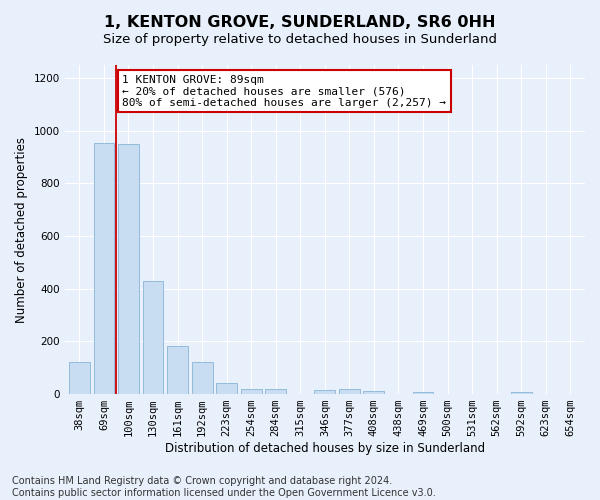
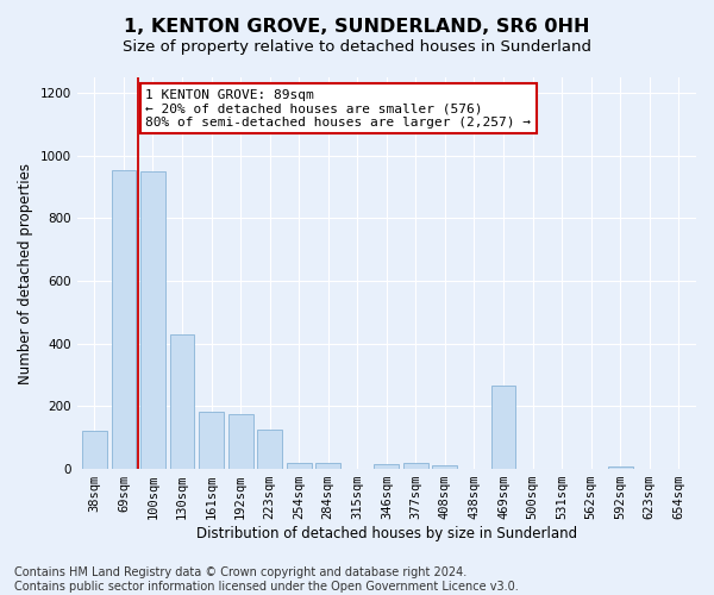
192sqm: 120 -> 175
223sqm: 42 -> 125
469sqm: 8 -> 265
